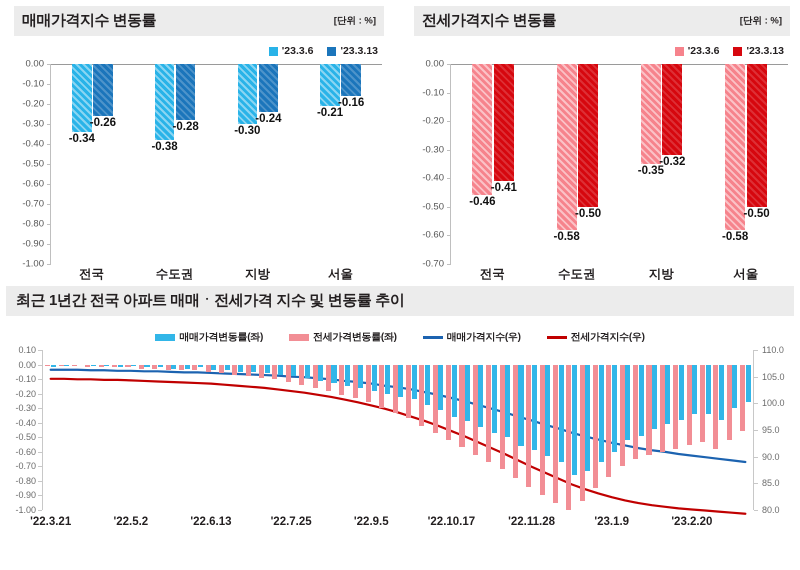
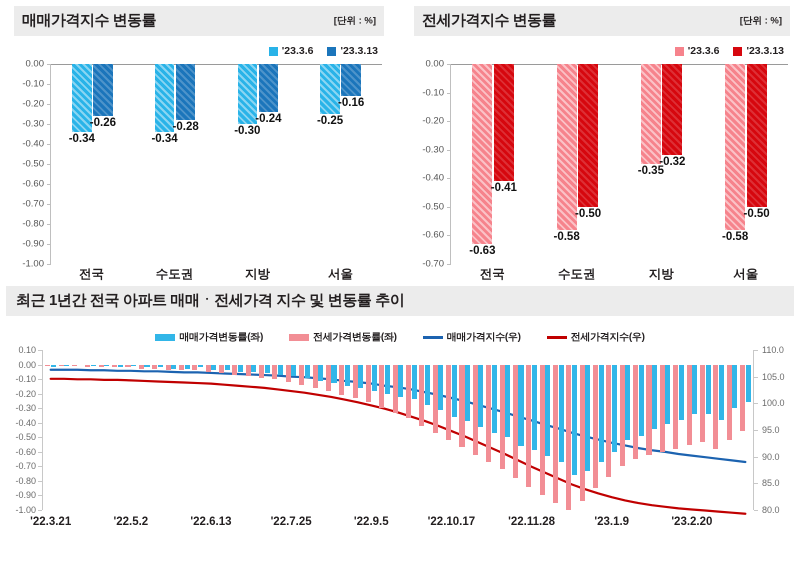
매매가격지수 변동률/'23.3.6/수도권: -0.38 -> -0.34
매매가격지수 변동률/'23.3.6/서울: -0.21 -> -0.25
전세가격지수 변동률/'23.3.6/전국: -0.46 -> -0.63
